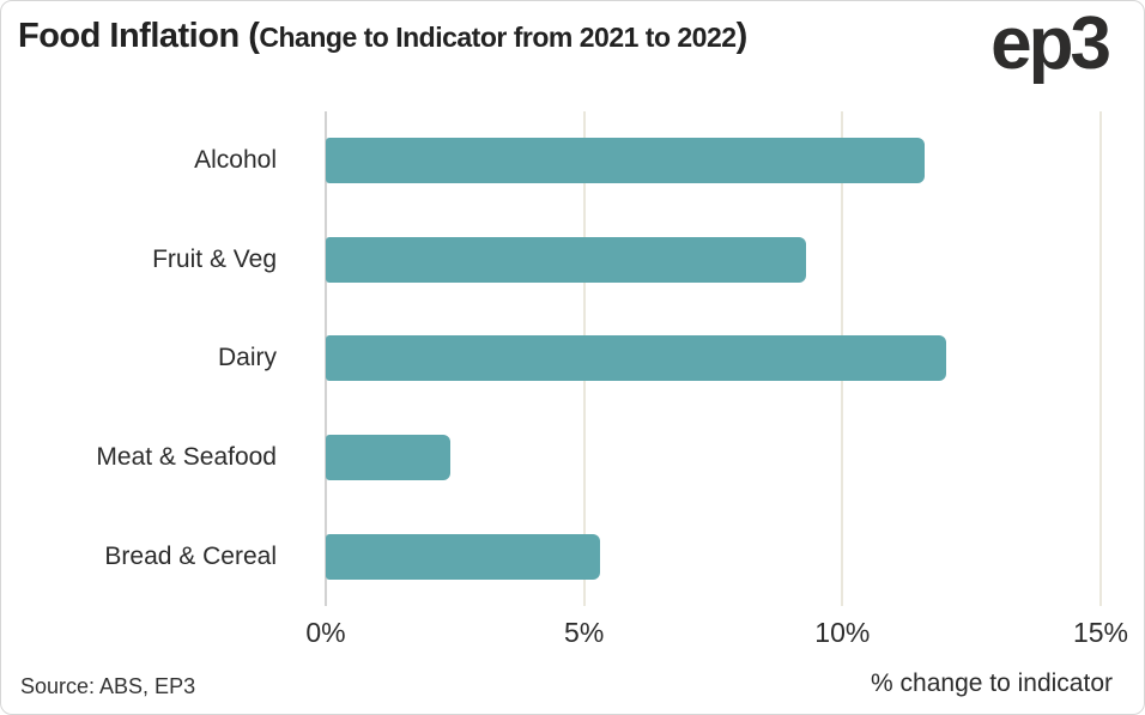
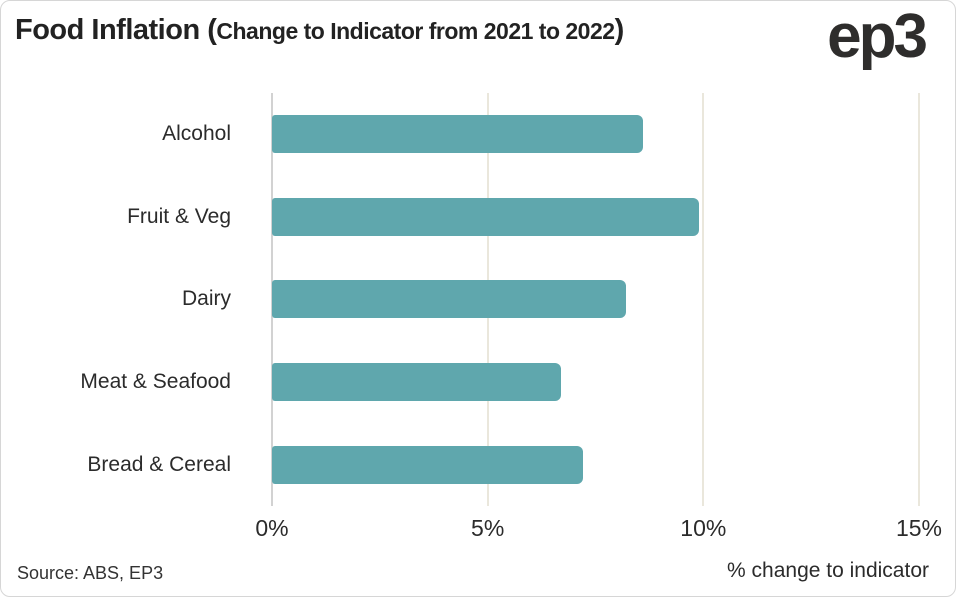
Alcohol: 11.6% -> 8.6%
Fruit & Veg: 9.3% -> 9.9%
Dairy: 12.0% -> 8.2%
Meat & Seafood: 2.4% -> 6.7%
Bread & Cereal: 5.3% -> 7.2%
